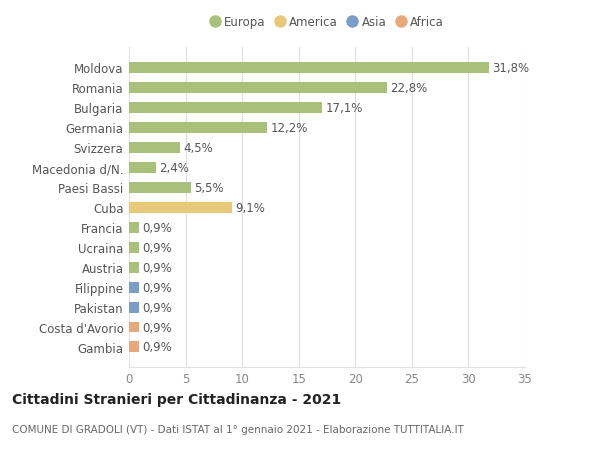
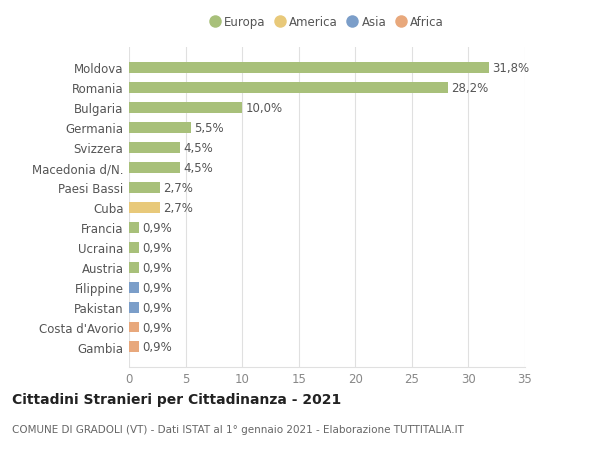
Romania: 22,8% -> 28,2%
Bulgaria: 17,1% -> 10,0%
Germania: 12,2% -> 5,5%
Macedonia d/N.: 2,4% -> 4,5%
Paesi Bassi: 5,5% -> 2,7%
Cuba: 9,1% -> 2,7%
